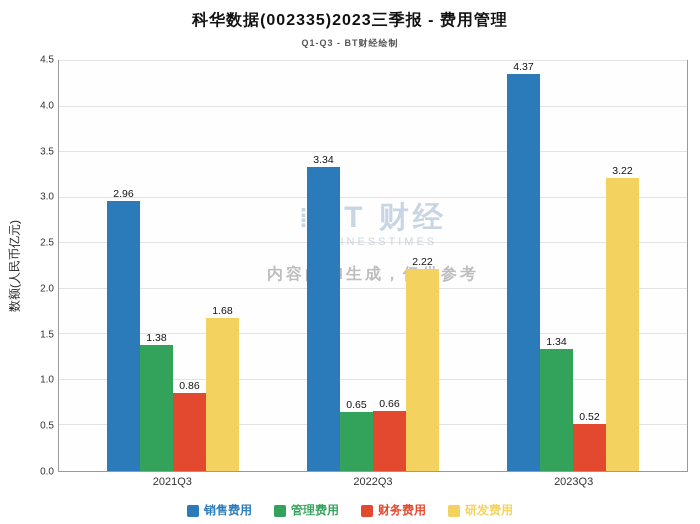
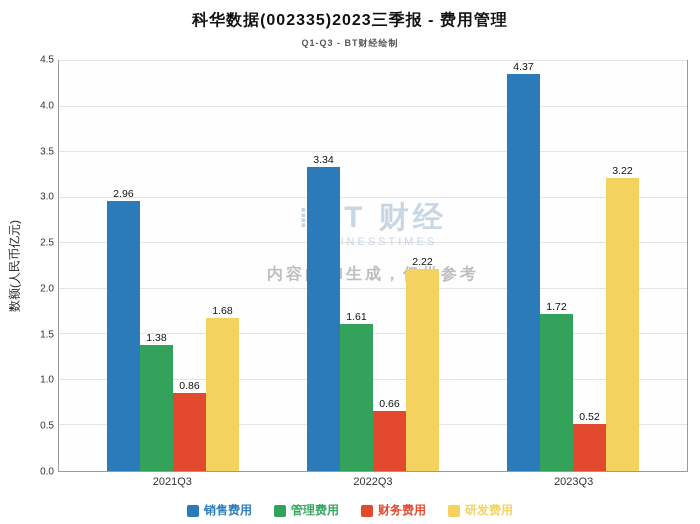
管理费用/2022Q3: 0.65 -> 1.61
管理费用/2023Q3: 1.34 -> 1.72
